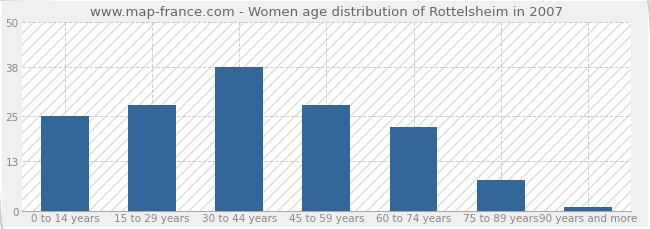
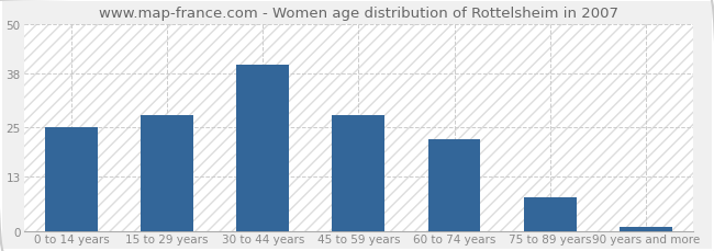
30 to 44 years: 38 -> 40
